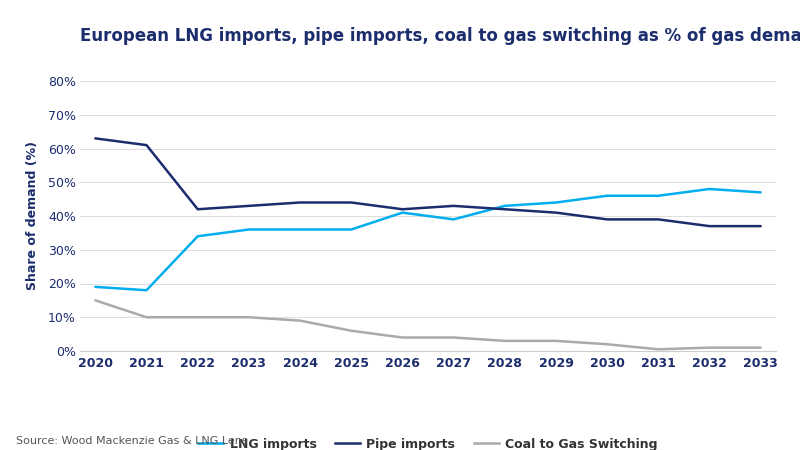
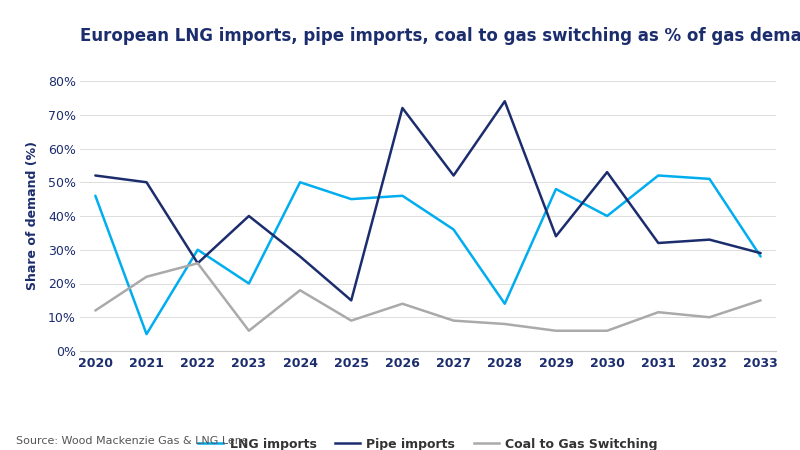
LNG imports/2020: 19% -> 46%
Pipe imports/2020: 63% -> 52%
Coal to Gas Switching/2020: 15.0% -> 12.0%
LNG imports/2021: 18% -> 5%
Pipe imports/2021: 61% -> 50%
Coal to Gas Switching/2021: 10.0% -> 22.0%
LNG imports/2022: 34% -> 30%
Pipe imports/2022: 42% -> 26%
Coal to Gas Switching/2022: 10.0% -> 26.0%
LNG imports/2023: 36% -> 20%
Pipe imports/2023: 43% -> 40%
Coal to Gas Switching/2023: 10.0% -> 6.0%
LNG imports/2024: 36% -> 50%
Pipe imports/2024: 44% -> 28%
Coal to Gas Switching/2024: 9.0% -> 18.0%
LNG imports/2025: 36% -> 45%
Pipe imports/2025: 44% -> 15%
Coal to Gas Switching/2025: 6.0% -> 9.0%
LNG imports/2026: 41% -> 46%
Pipe imports/2026: 42% -> 72%
Coal to Gas Switching/2026: 4.0% -> 14.0%
LNG imports/2027: 39% -> 36%
Pipe imports/2027: 43% -> 52%
Coal to Gas Switching/2027: 4.0% -> 9.0%
LNG imports/2028: 43% -> 14%
Pipe imports/2028: 42% -> 74%
Coal to Gas Switching/2028: 3.0% -> 8.0%
LNG imports/2029: 44% -> 48%
Pipe imports/2029: 41% -> 34%
Coal to Gas Switching/2029: 3.0% -> 6.0%
LNG imports/2030: 46% -> 40%
Pipe imports/2030: 39% -> 53%
Coal to Gas Switching/2030: 2.0% -> 6.0%
LNG imports/2031: 46% -> 52%
Pipe imports/2031: 39% -> 32%
Coal to Gas Switching/2031: 0.5% -> 11.5%
LNG imports/2032: 48% -> 51%
Pipe imports/2032: 37% -> 33%
Coal to Gas Switching/2032: 1.0% -> 10.0%
LNG imports/2033: 47% -> 28%
Pipe imports/2033: 37% -> 29%
Coal to Gas Switching/2033: 1.0% -> 15.0%
